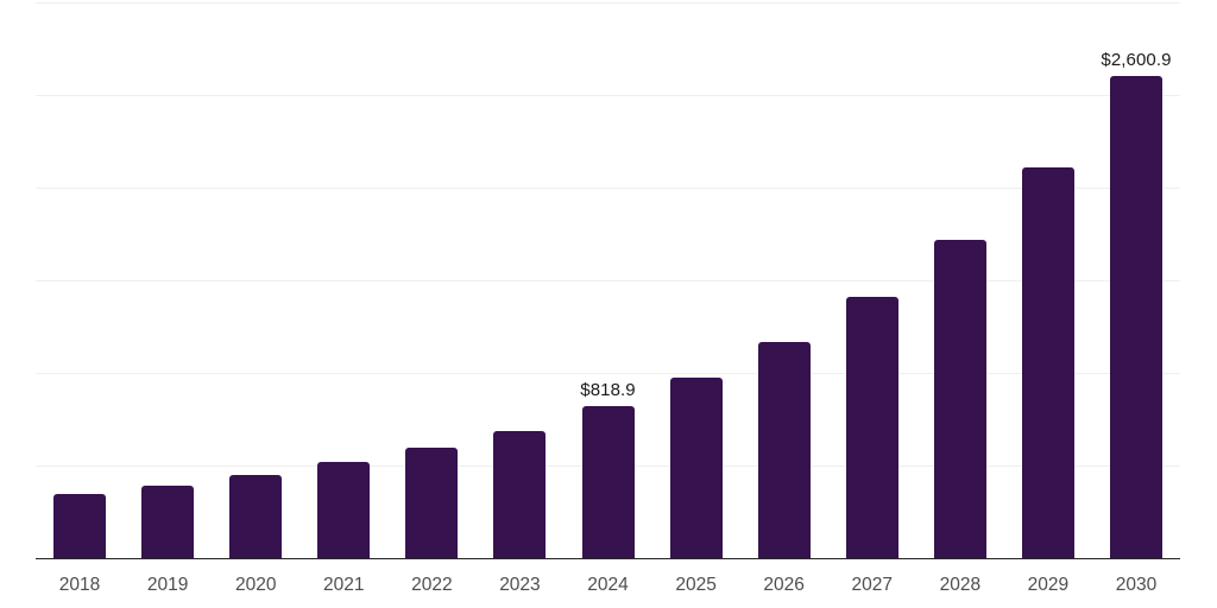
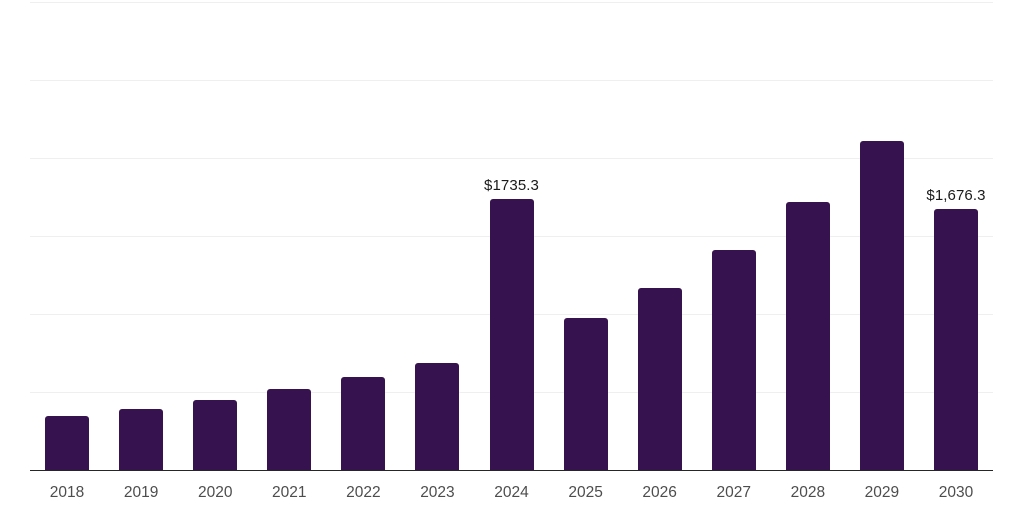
2024: $818.9 -> $1735.3
2030: $2,600.9 -> $1,676.3
